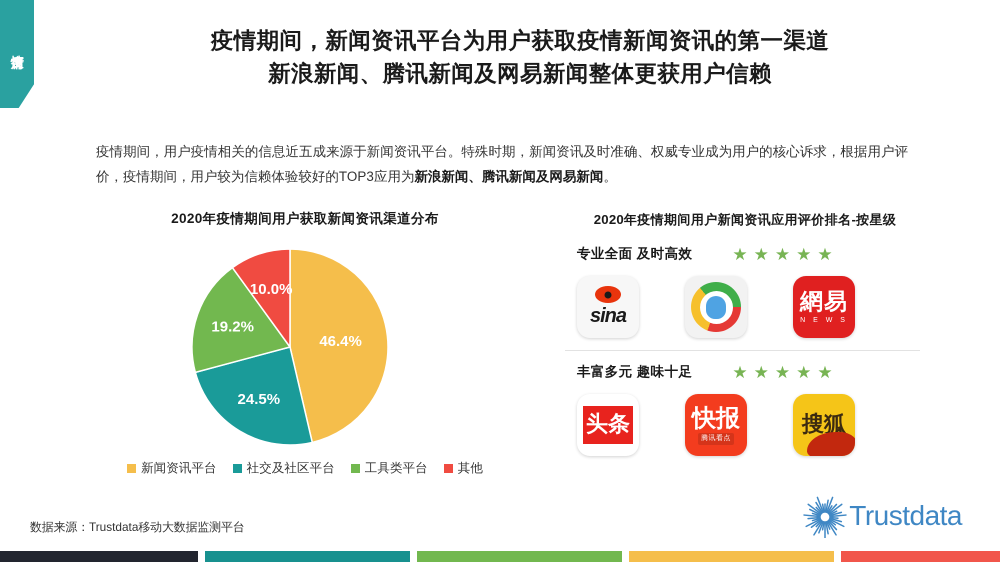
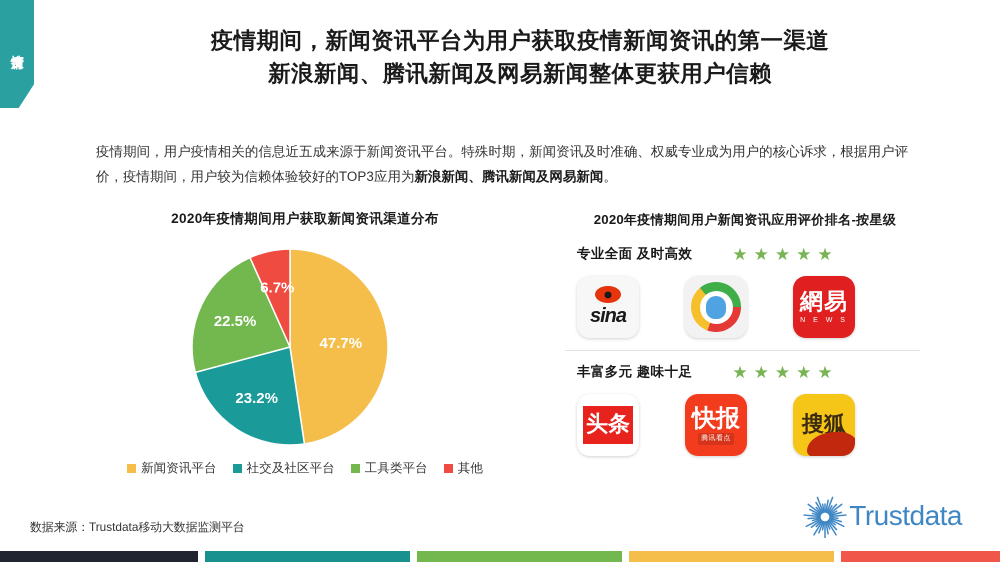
新闻资讯平台: 46.4% -> 47.7%
社交及社区平台: 24.5% -> 23.2%
工具类平台: 19.2% -> 22.5%
其他: 10.0% -> 6.7%
